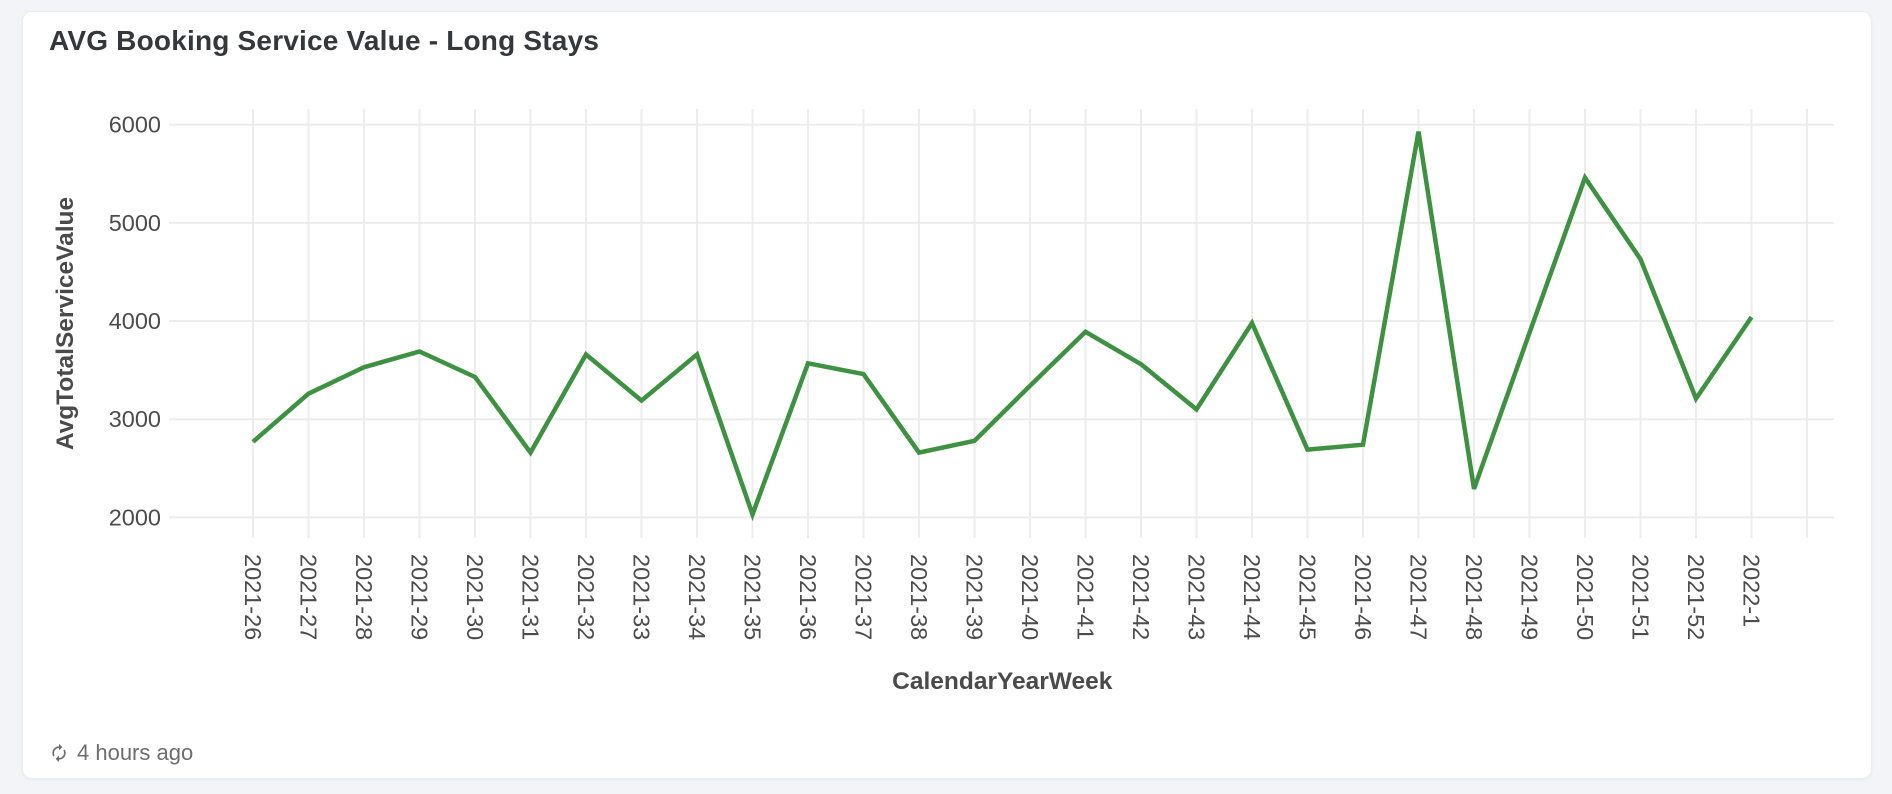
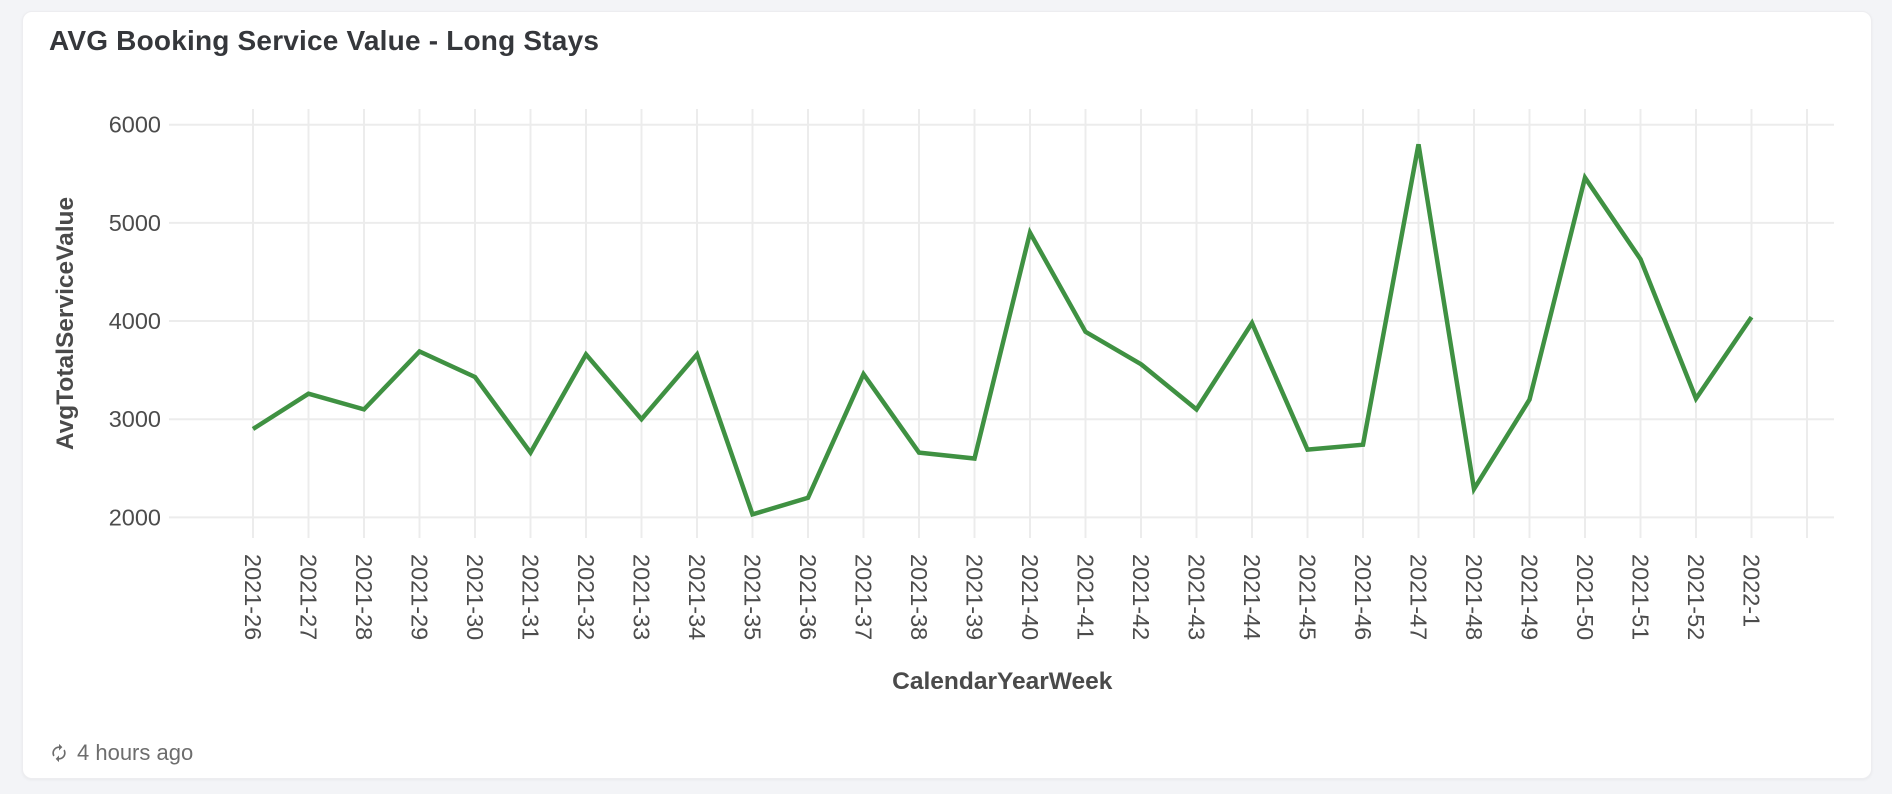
2021-26: 2800 -> 2900
2021-28: 3500 -> 3100
2021-33: 3200 -> 3000
2021-36: 3600 -> 2200
2021-39: 2800 -> 2600
2021-40: 3300 -> 4900
2021-47: 5900 -> 5800
2021-49: 3900 -> 3200
